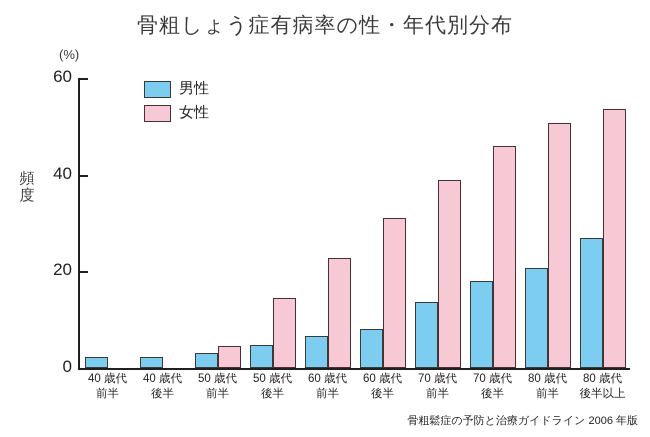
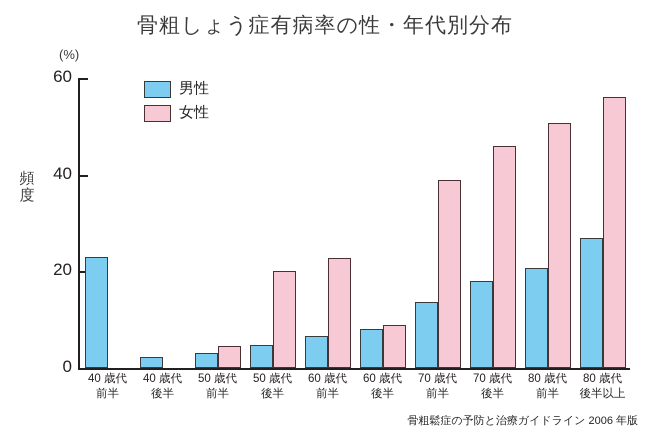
男性/40 歳代前半: 2 -> 23
女性/50 歳代後半: 14 -> 20
女性/60 歳代後半: 31 -> 9
女性/80 歳代後半以上: 54 -> 56
